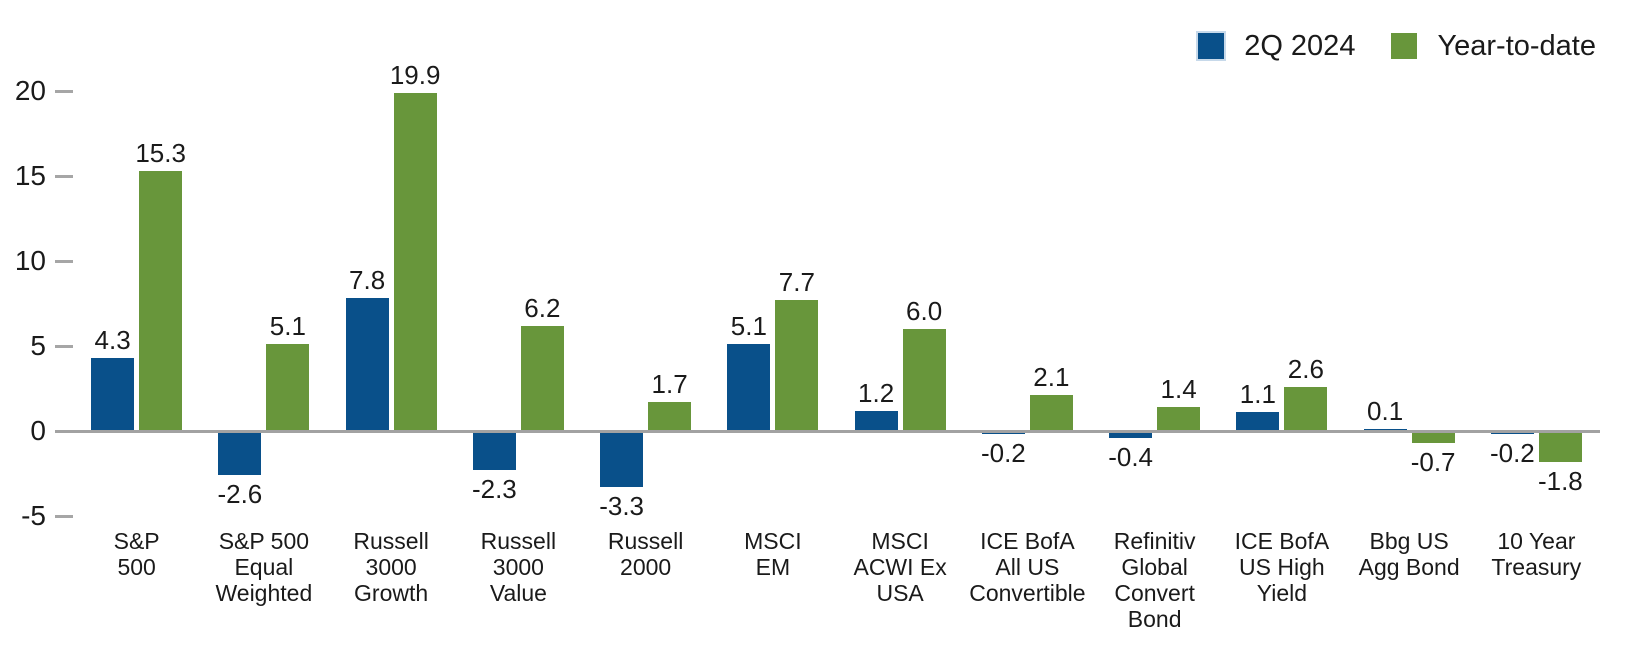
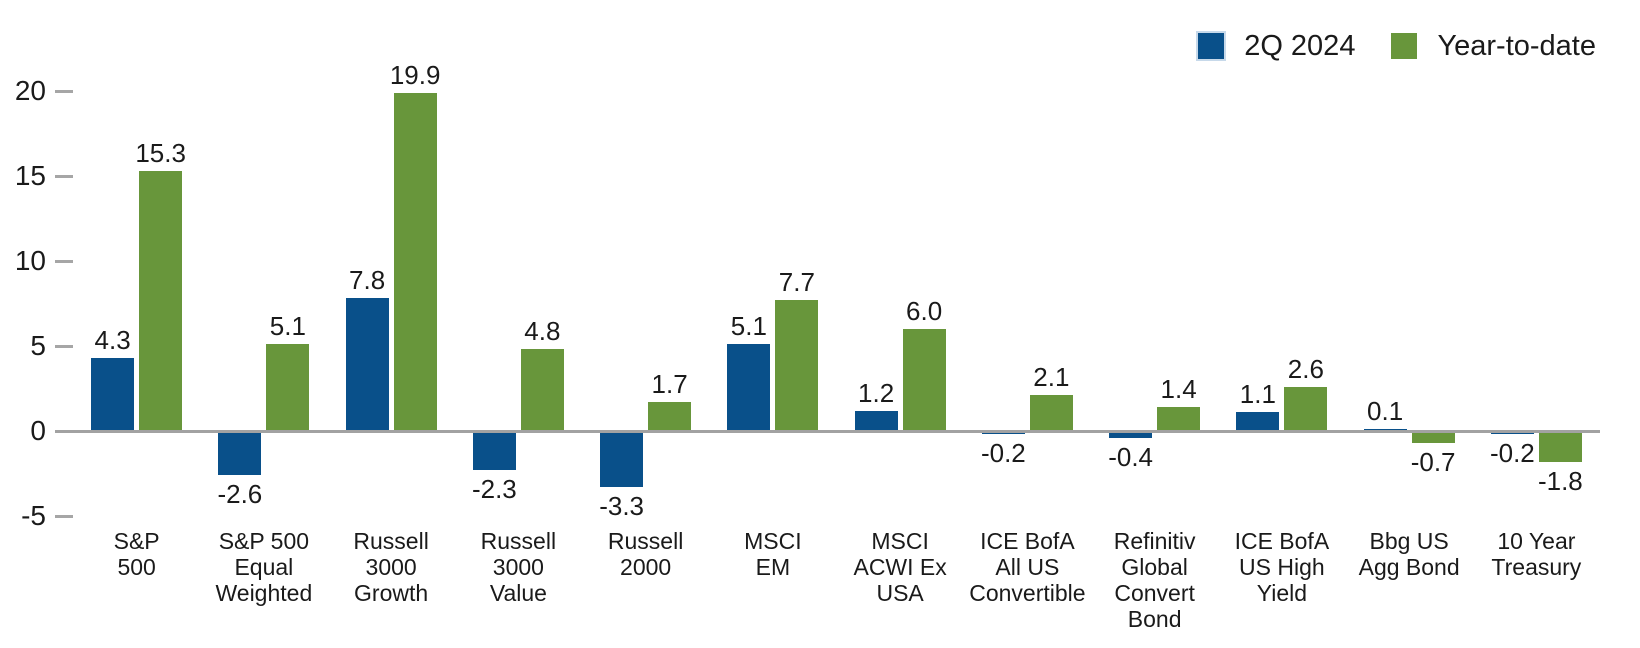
Year-to-date/Russell 3000 Value: 6.2 -> 4.8
